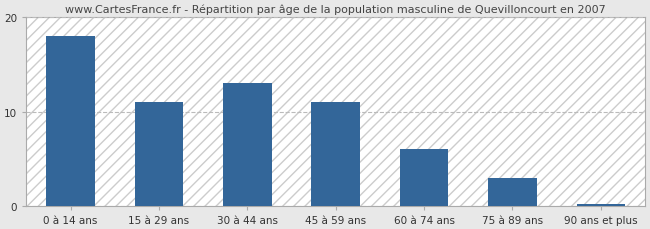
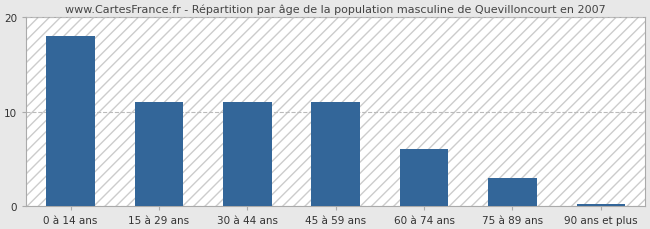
30 à 44 ans: 13.0 -> 11.0
